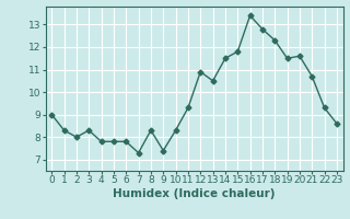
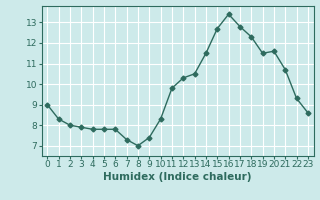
3: 8.3 -> 7.9
8: 8.3 -> 7.0
11: 9.3 -> 9.8
12: 10.9 -> 10.3
15: 11.8 -> 12.7
